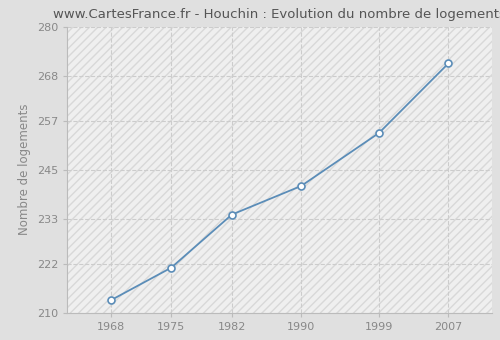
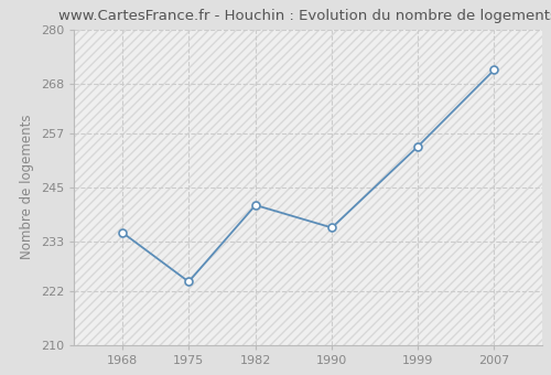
1968: 213 -> 235
1975: 221 -> 224
1982: 234 -> 241
1990: 241 -> 236
